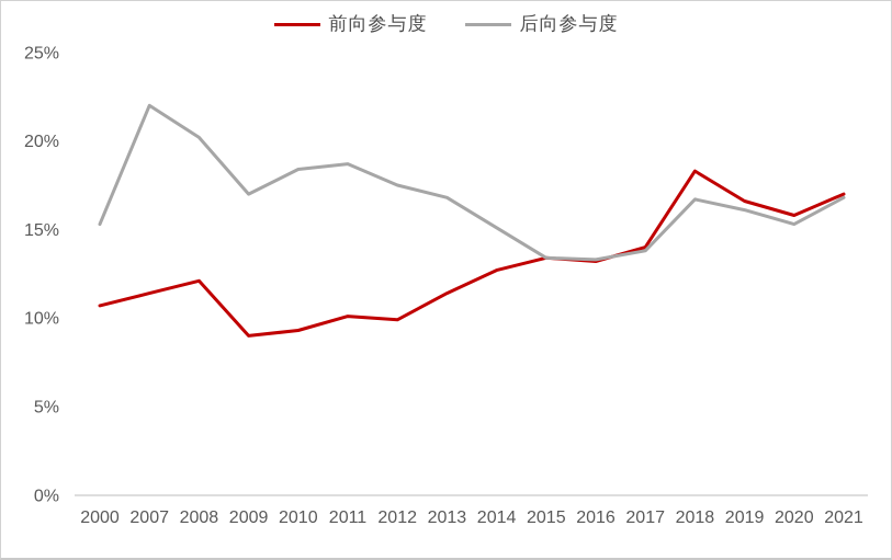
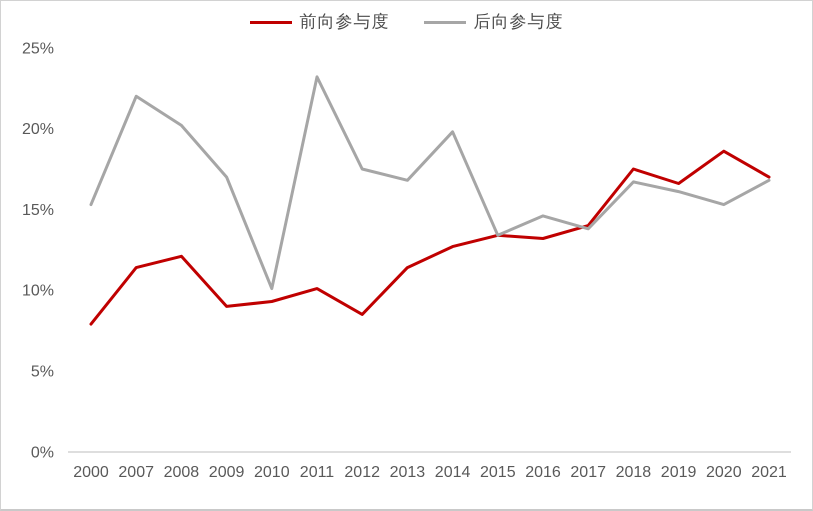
前向参与度/2000: 10.7% -> 7.9%
后向参与度/2010: 18.4% -> 10.1%
后向参与度/2011: 18.7% -> 23.2%
前向参与度/2012: 9.9% -> 8.5%
后向参与度/2014: 15.1% -> 19.8%
后向参与度/2016: 13.3% -> 14.6%
前向参与度/2018: 18.3% -> 17.5%
前向参与度/2020: 15.8% -> 18.6%
